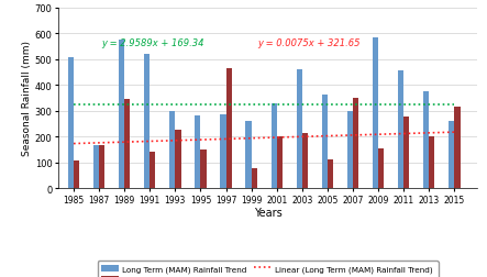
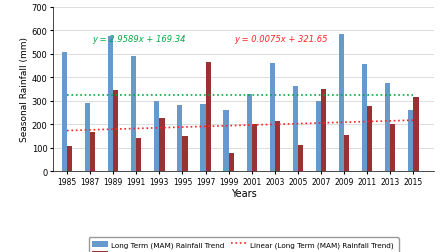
Long Term (MAM) Rainfall Trend/1987: 165 -> 290
Long Term (MAM) Rainfall Trend/1991: 520 -> 490
